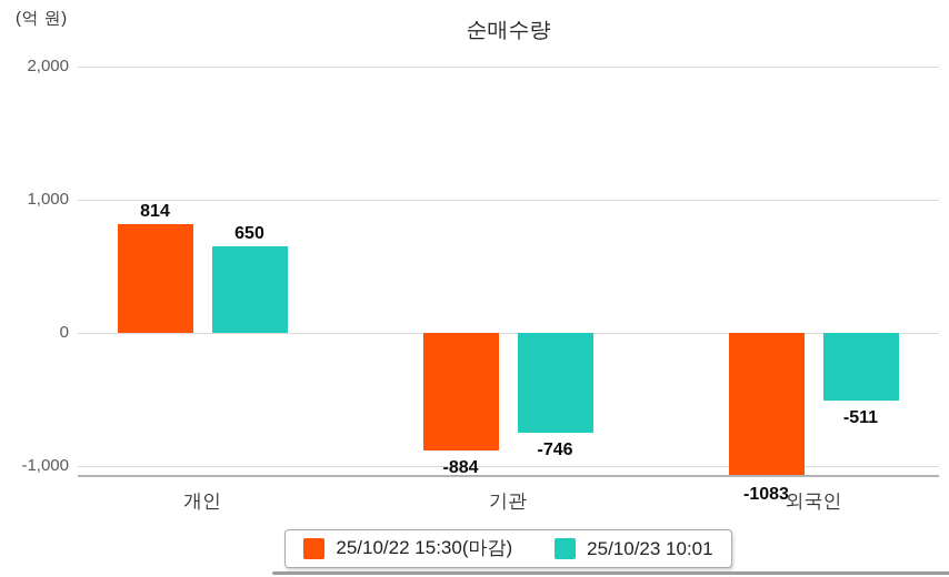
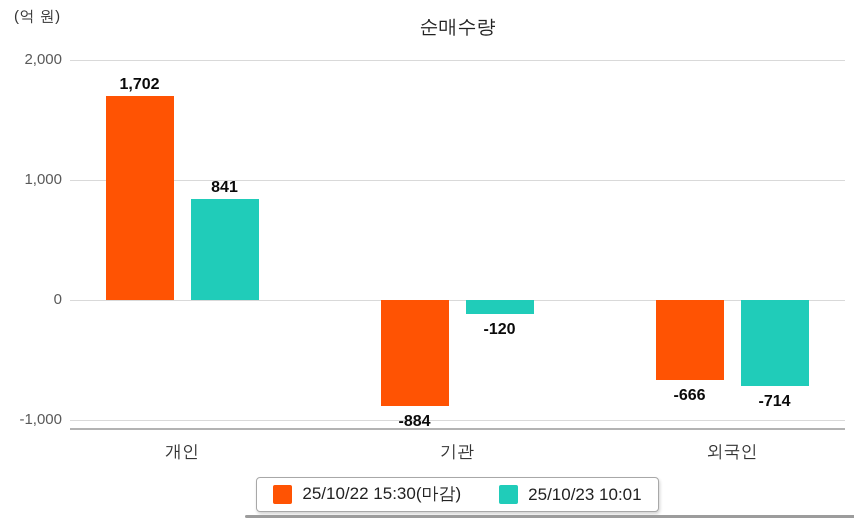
25/10/22 15:30(마감)/개인: 814 -> 1,702
25/10/23 10:01/개인: 650 -> 841
25/10/23 10:01/기관: -746 -> -120
25/10/22 15:30(마감)/외국인: -1083 -> -666
25/10/23 10:01/외국인: -511 -> -714
